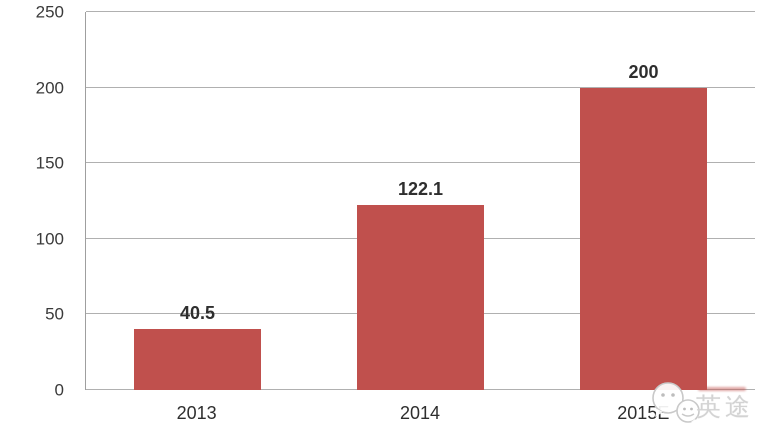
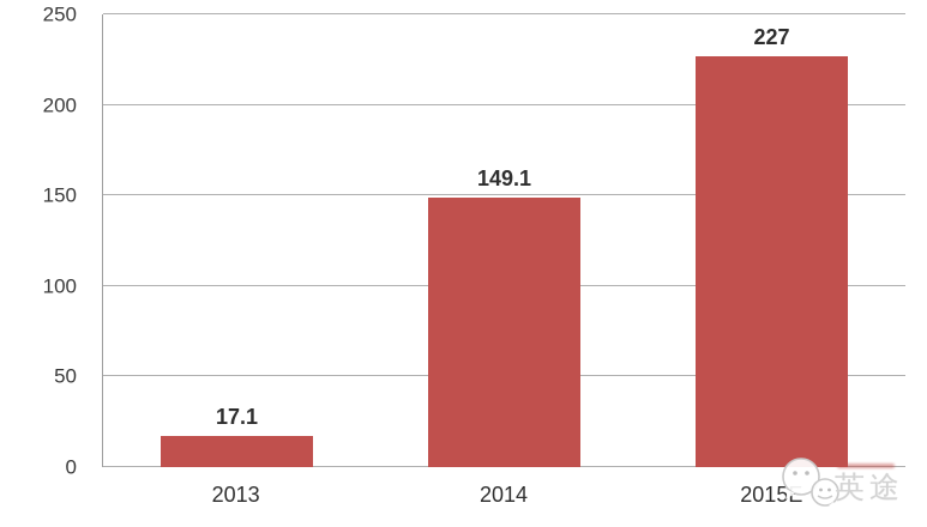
2013: 40.5 -> 17.1
2014: 122.1 -> 149.1
2015E: 200 -> 227
